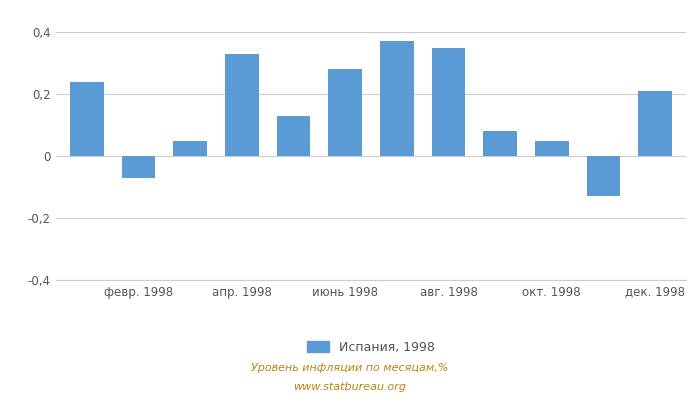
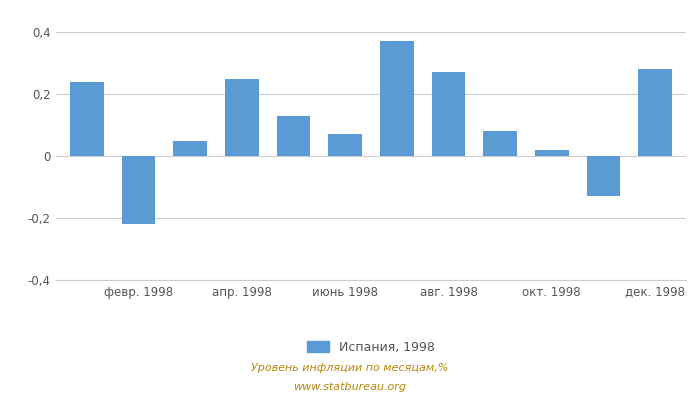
февр. 1998: -0,07 -> -0,22
апр. 1998: 0,33 -> 0,25
июнь 1998: 0,28 -> 0,07
авг. 1998: 0,35 -> 0,27
окт. 1998: 0,05 -> 0,02
дек. 1998: 0,21 -> 0,28
